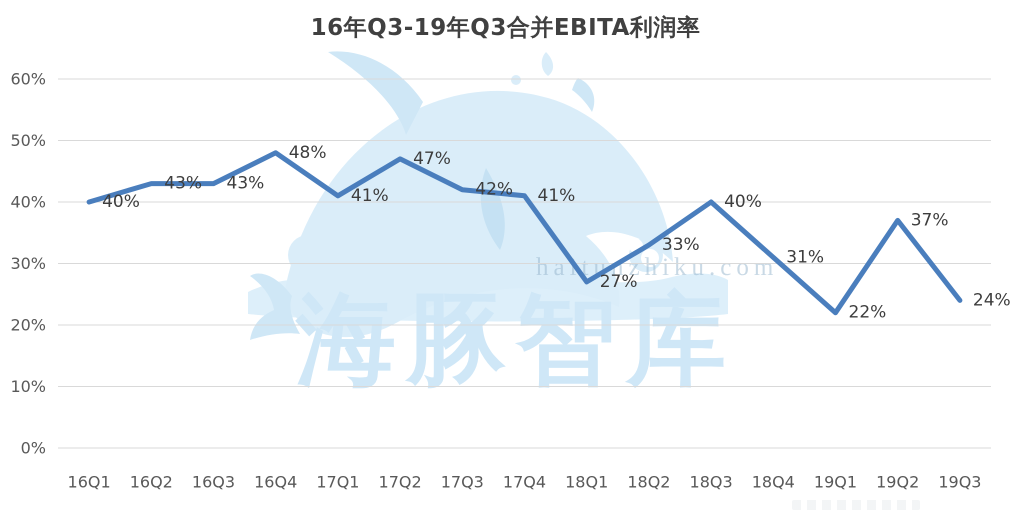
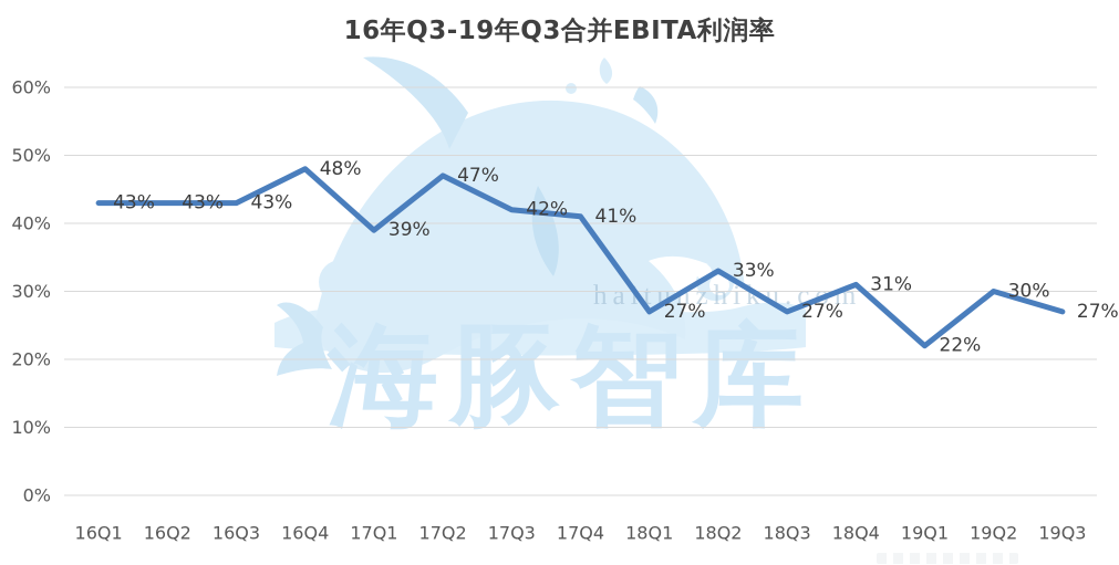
16Q1: 40% -> 43%
17Q1: 41% -> 39%
18Q3: 40% -> 27%
19Q2: 37% -> 30%
19Q3: 24% -> 27%
